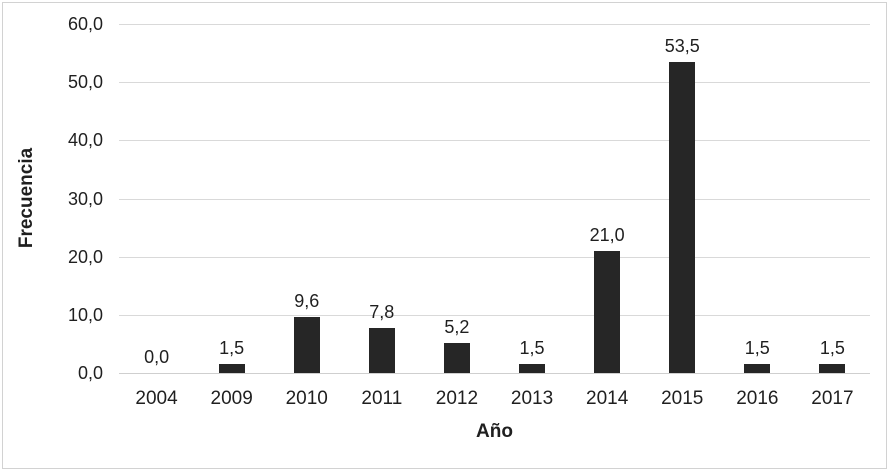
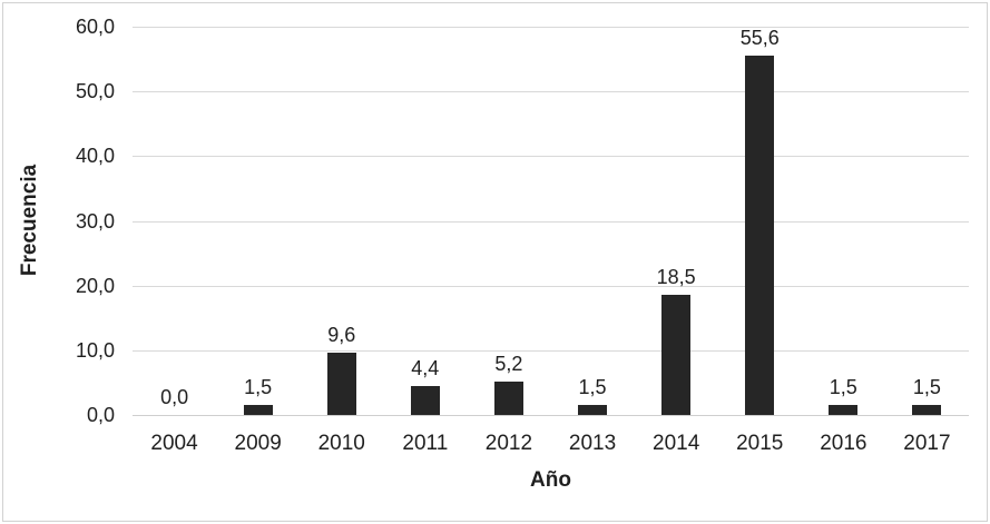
2011: 7,8 -> 4,4
2014: 21,0 -> 18,5
2015: 53,5 -> 55,6
